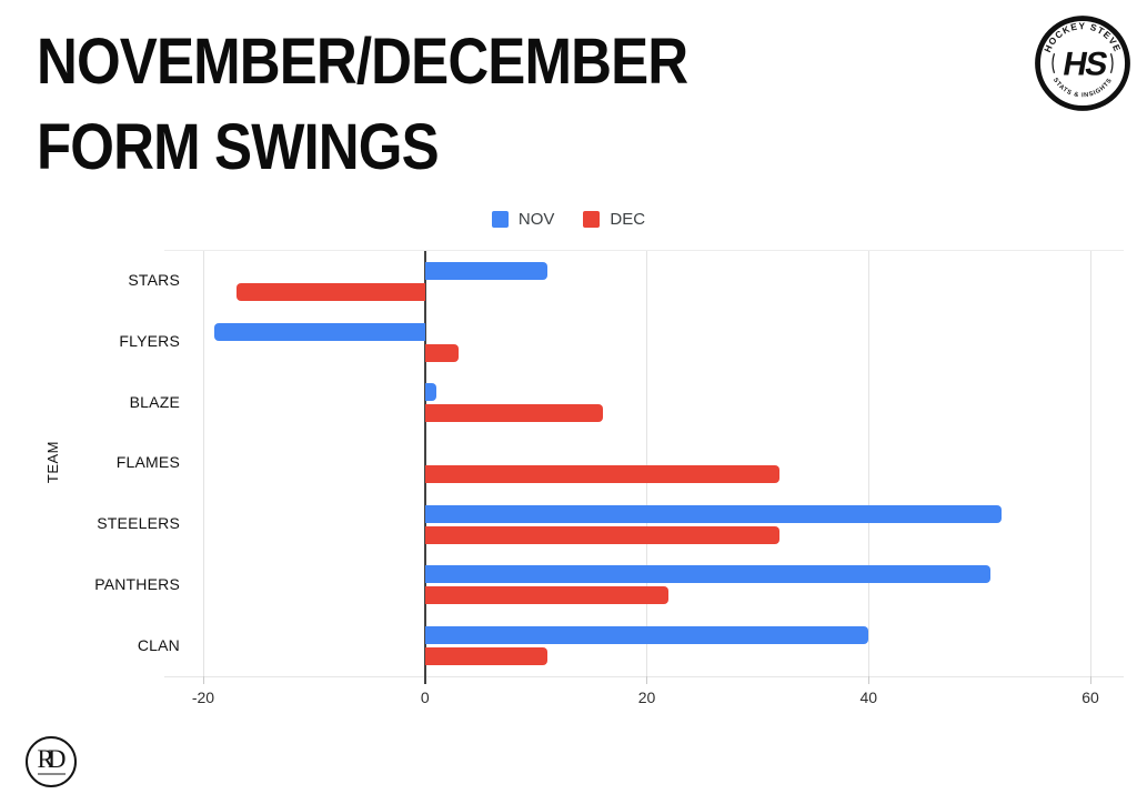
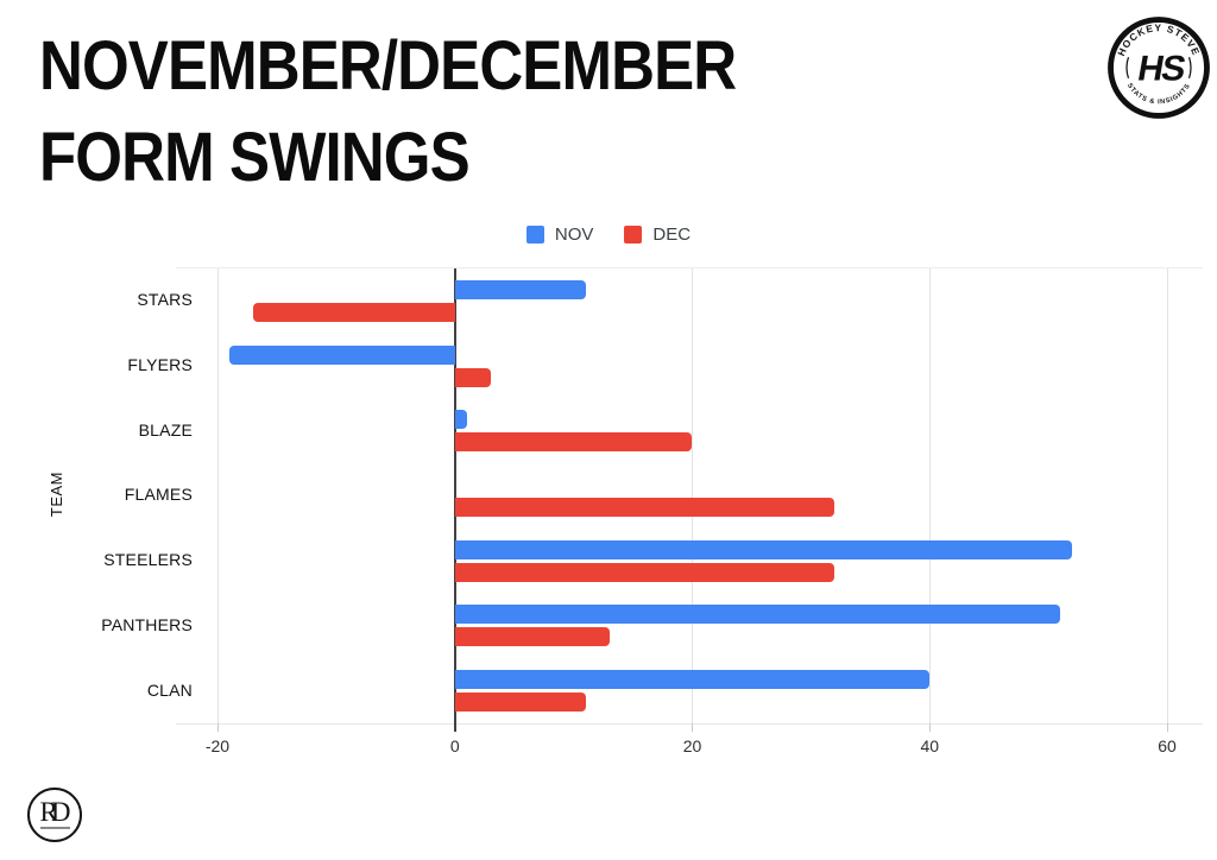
DEC/BLAZE: 16 -> 20
DEC/PANTHERS: 22 -> 13
